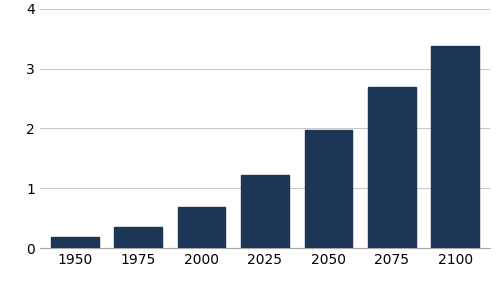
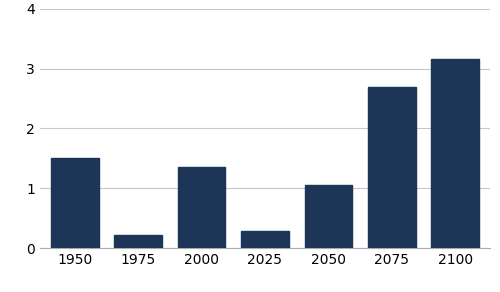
1950: 0.18 -> 1.50
1975: 0.35 -> 0.22
2000: 0.69 -> 1.36
2025: 1.22 -> 0.28
2050: 1.98 -> 1.06
2100: 3.37 -> 3.16
